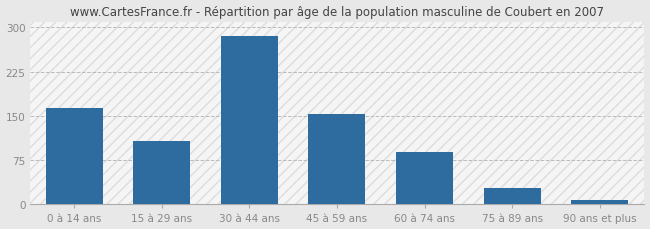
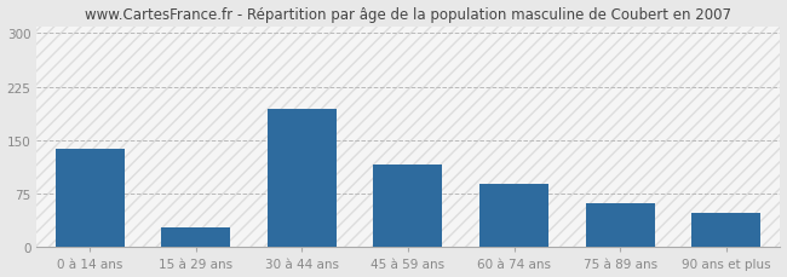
0 à 14 ans: 163 -> 138
15 à 29 ans: 107 -> 28
30 à 44 ans: 285 -> 194
45 à 59 ans: 153 -> 116
75 à 89 ans: 28 -> 62
90 ans et plus: 8 -> 48
